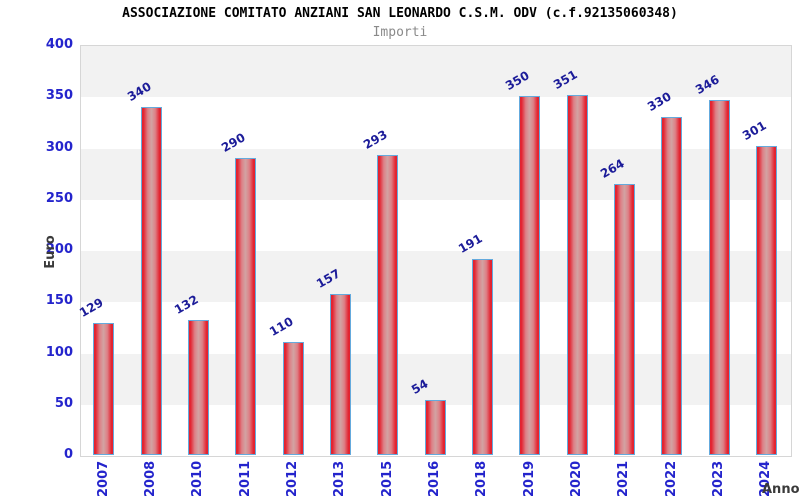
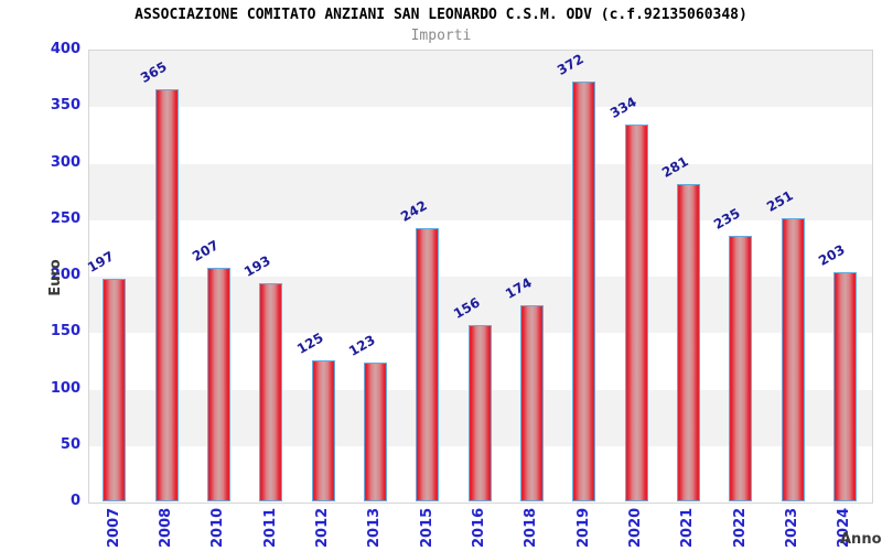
2007: 129 -> 197
2008: 340 -> 365
2010: 132 -> 207
2011: 290 -> 193
2012: 110 -> 125
2013: 157 -> 123
2015: 293 -> 242
2016: 54 -> 156
2018: 191 -> 174
2019: 350 -> 372
2020: 351 -> 334
2021: 264 -> 281
2022: 330 -> 235
2023: 346 -> 251
2024: 301 -> 203
